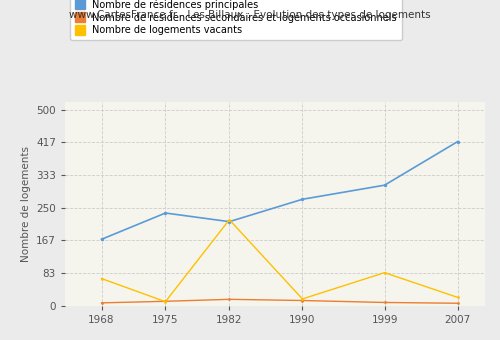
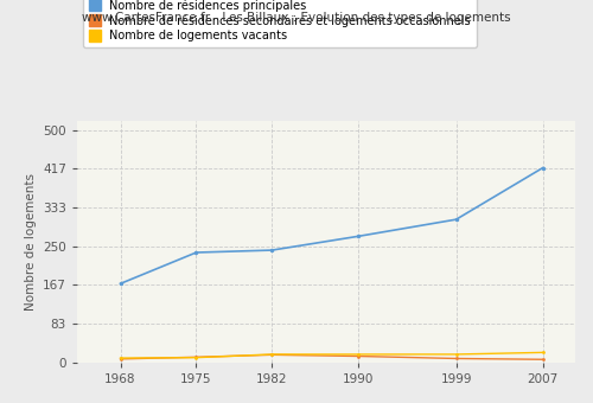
Nombre de logements vacants/1968: 70 -> 10
Nombre de résidences principales/1982: 215 -> 242
Nombre de logements vacants/1982: 220 -> 18
Nombre de logements vacants/1999: 85 -> 18
